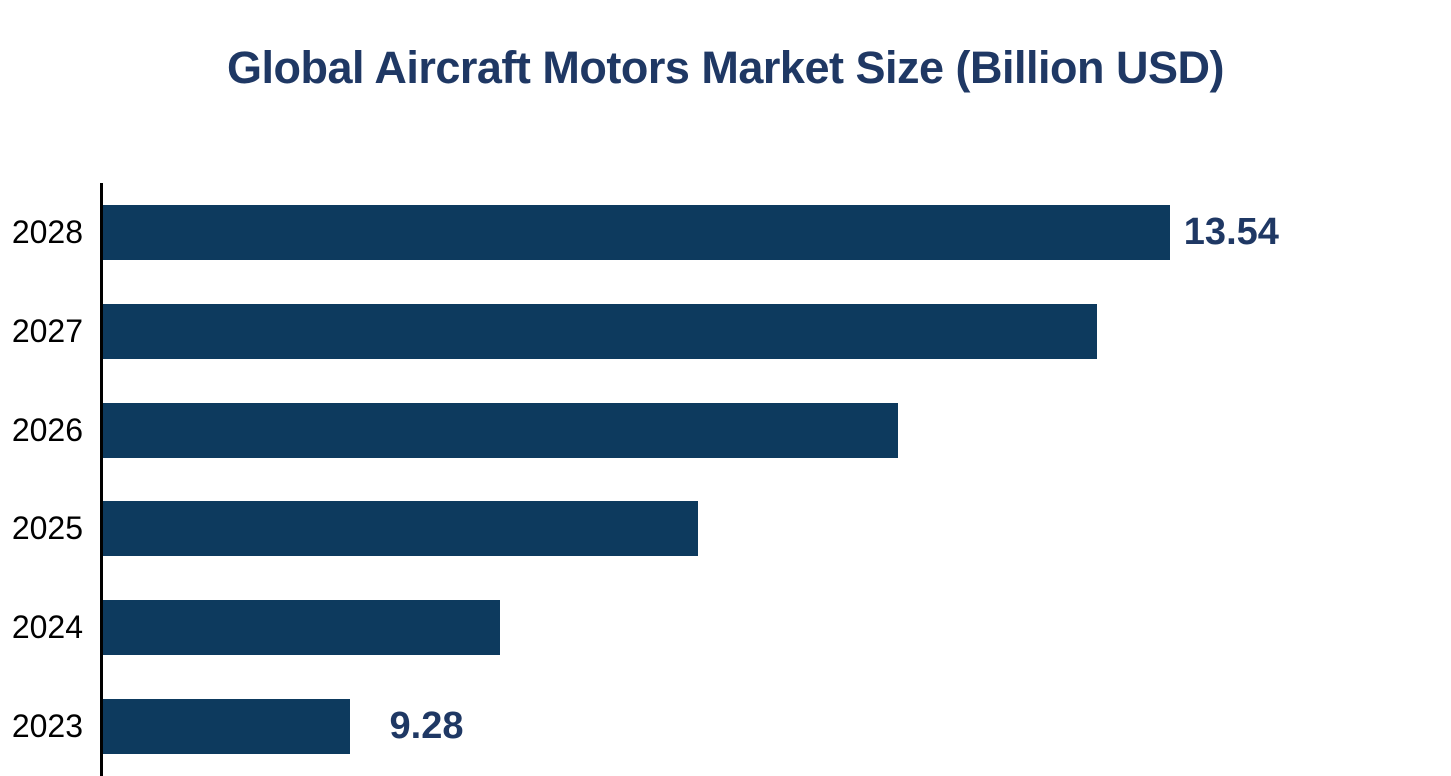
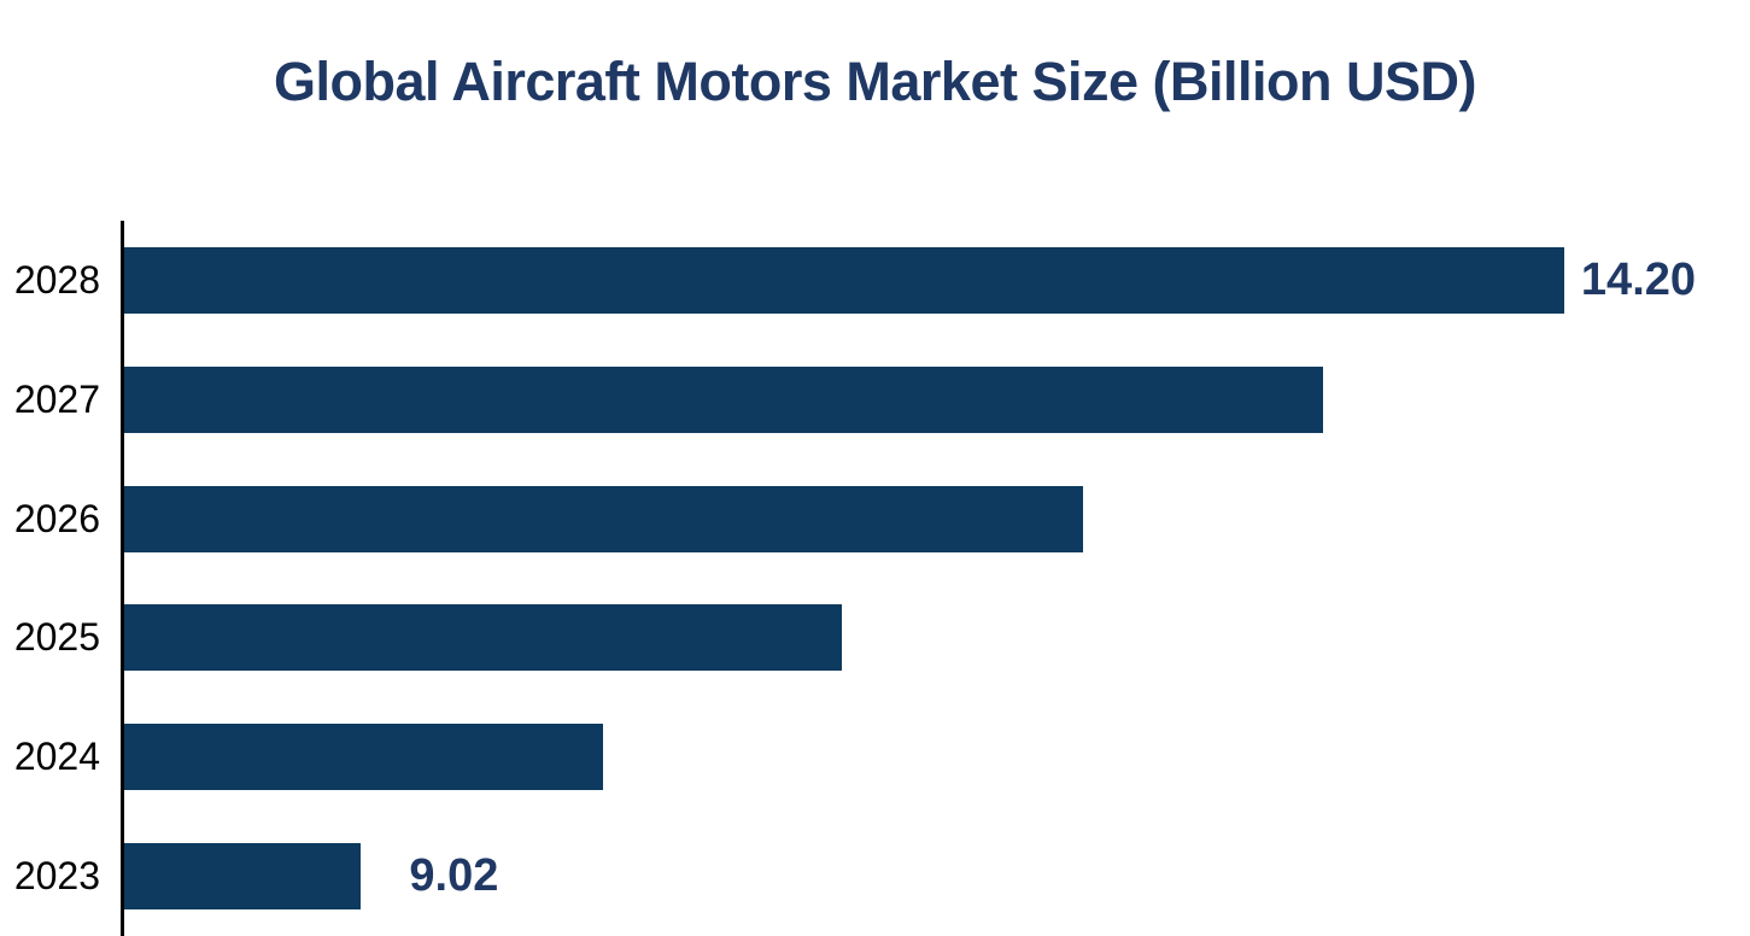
2028: 13.54 -> 14.20
2023: 9.28 -> 9.02
